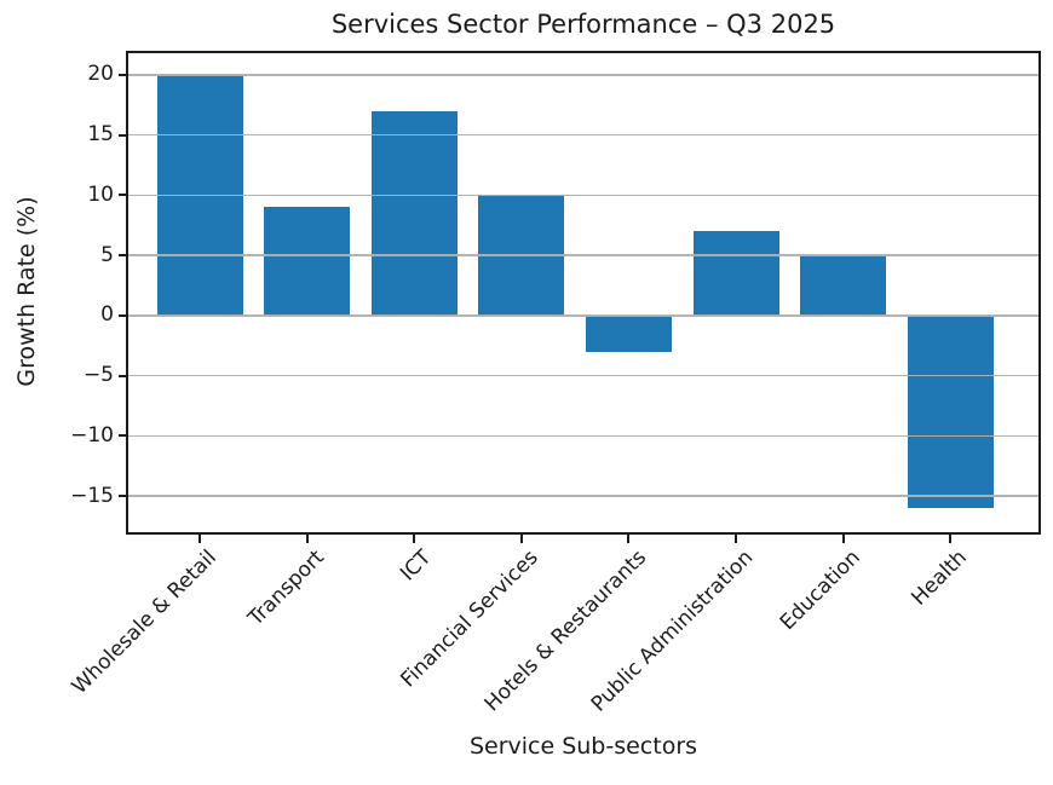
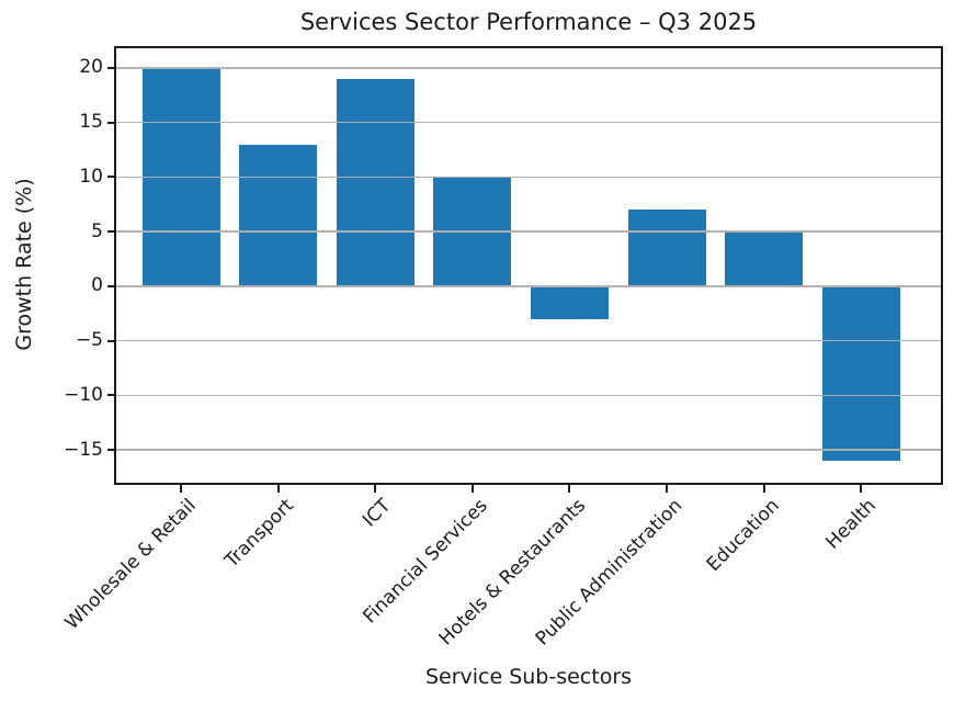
Transport: 9 -> 13
ICT: 17 -> 19
